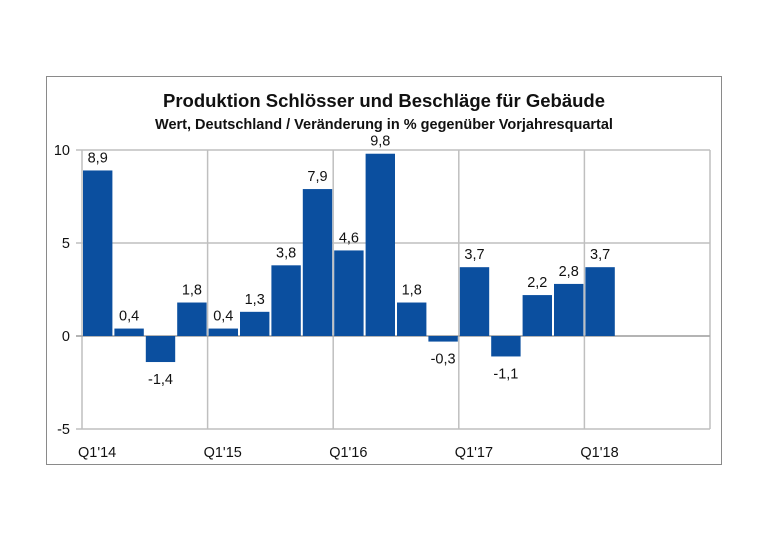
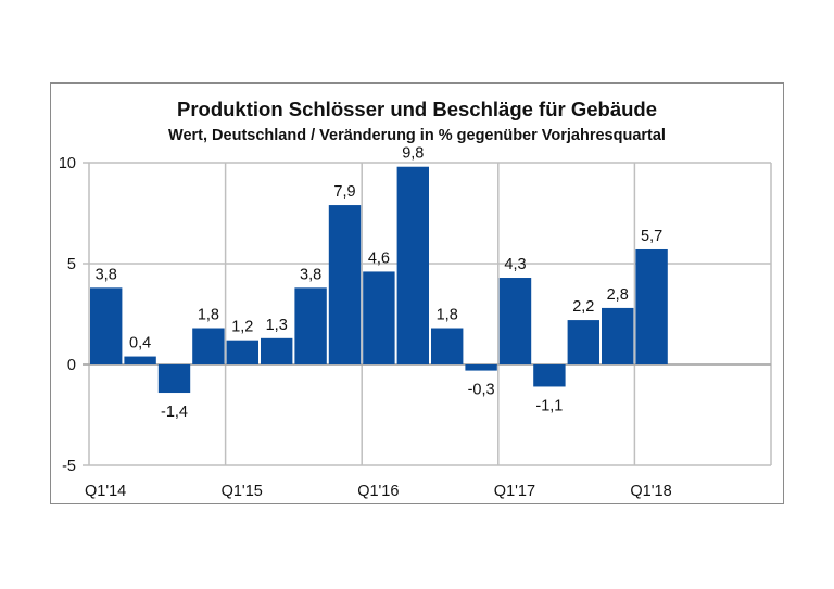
Q1'14: 8,9 -> 3,8
Q1'15: 0,4 -> 1,2
Q1'17: 3,7 -> 4,3
Q1'18: 3,7 -> 5,7
